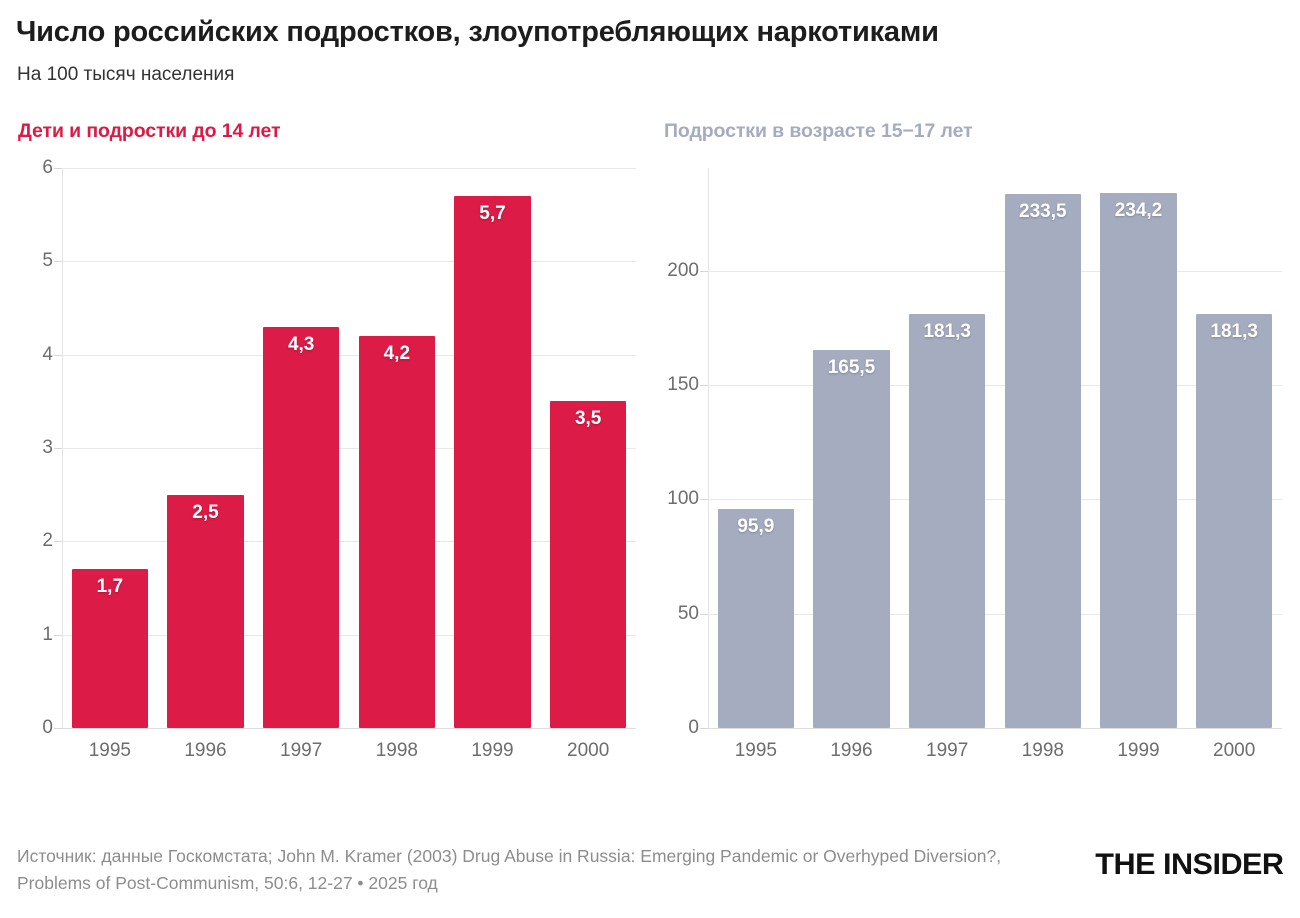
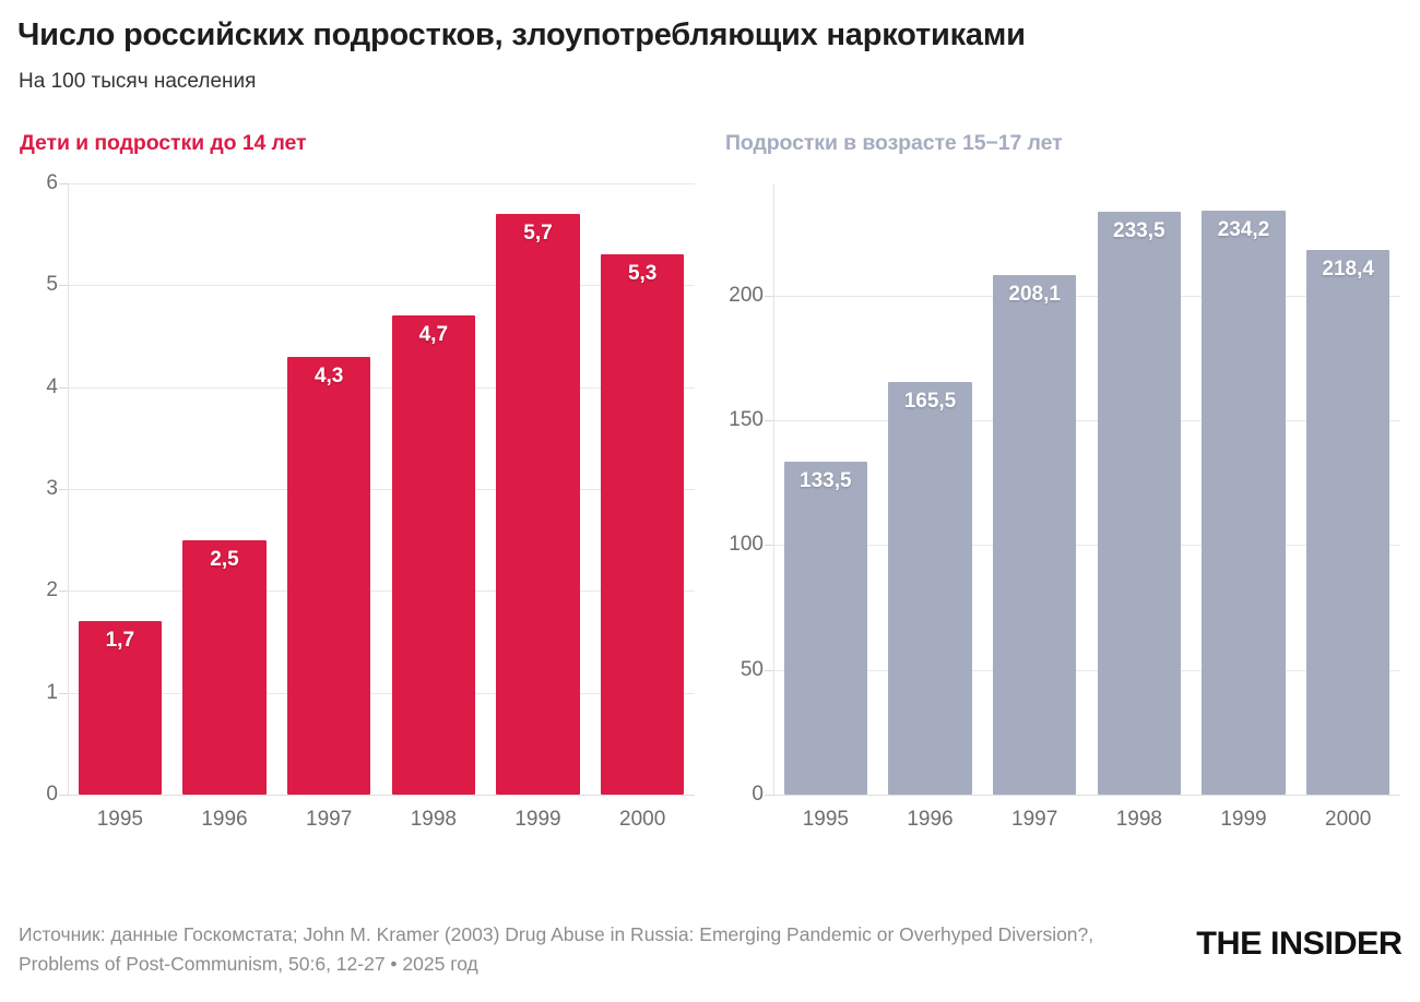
Дети и подростки до 14 лет/1998: 4,2 -> 4,7
Дети и подростки до 14 лет/2000: 3,5 -> 5,3
Подростки в возрасте 15−17 лет/1995: 95,9 -> 133,5
Подростки в возрасте 15−17 лет/1997: 181,3 -> 208,1
Подростки в возрасте 15−17 лет/2000: 181,3 -> 218,4
